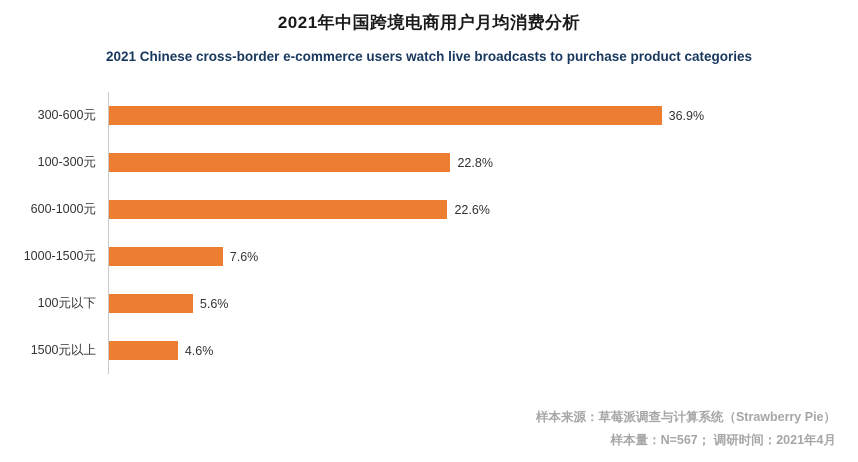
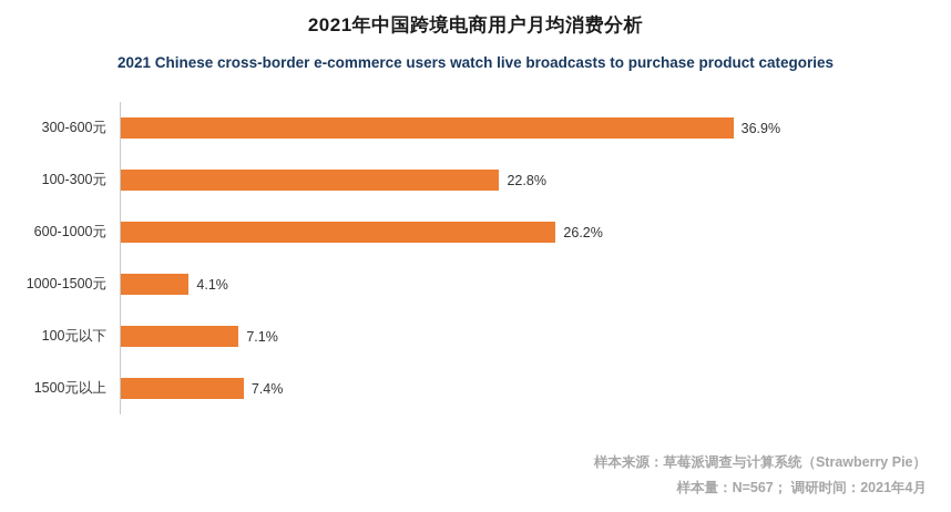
600-1000元: 22.6% -> 26.2%
1000-1500元: 7.6% -> 4.1%
100元以下: 5.6% -> 7.1%
1500元以上: 4.6% -> 7.4%
